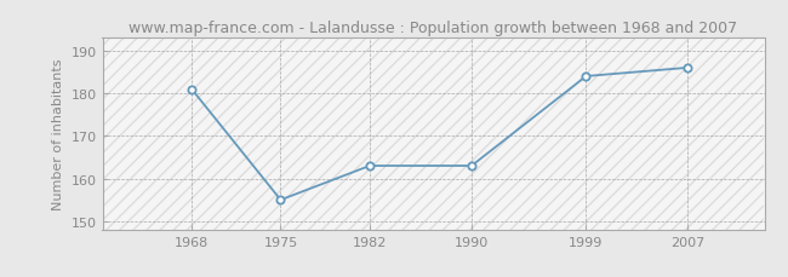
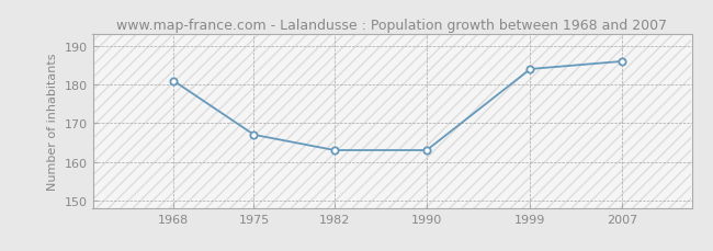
1975: 155 -> 167
